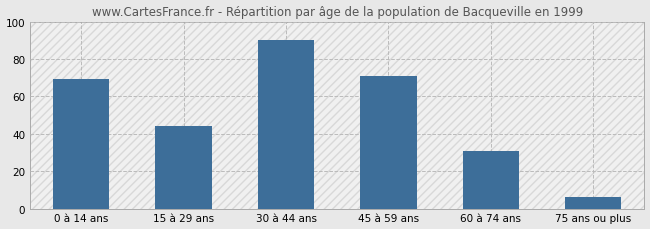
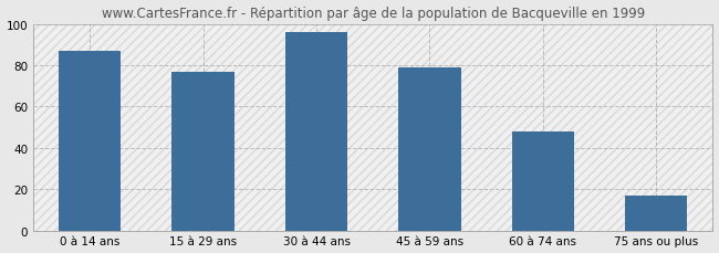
0 à 14 ans: 69 -> 87
15 à 29 ans: 44 -> 77
30 à 44 ans: 90 -> 96
45 à 59 ans: 71 -> 79
60 à 74 ans: 31 -> 48
75 ans ou plus: 6 -> 17
